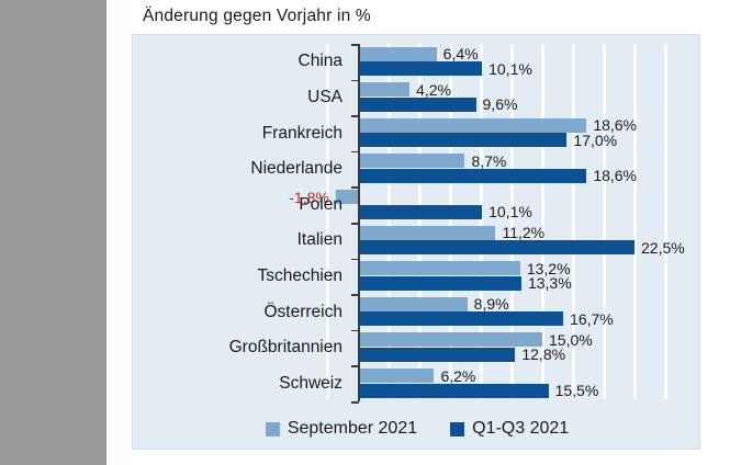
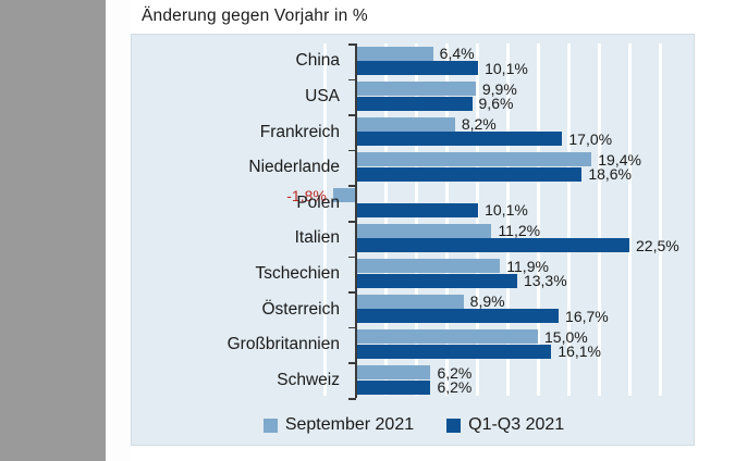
September 2021/USA: 4,2% -> 9,9%
September 2021/Frankreich: 18,6% -> 8,2%
September 2021/Niederlande: 8,7% -> 19,4%
September 2021/Tschechien: 13,2% -> 11,9%
Q1-Q3 2021/Großbritannien: 12,8% -> 16,1%
Q1-Q3 2021/Schweiz: 15,5% -> 6,2%
